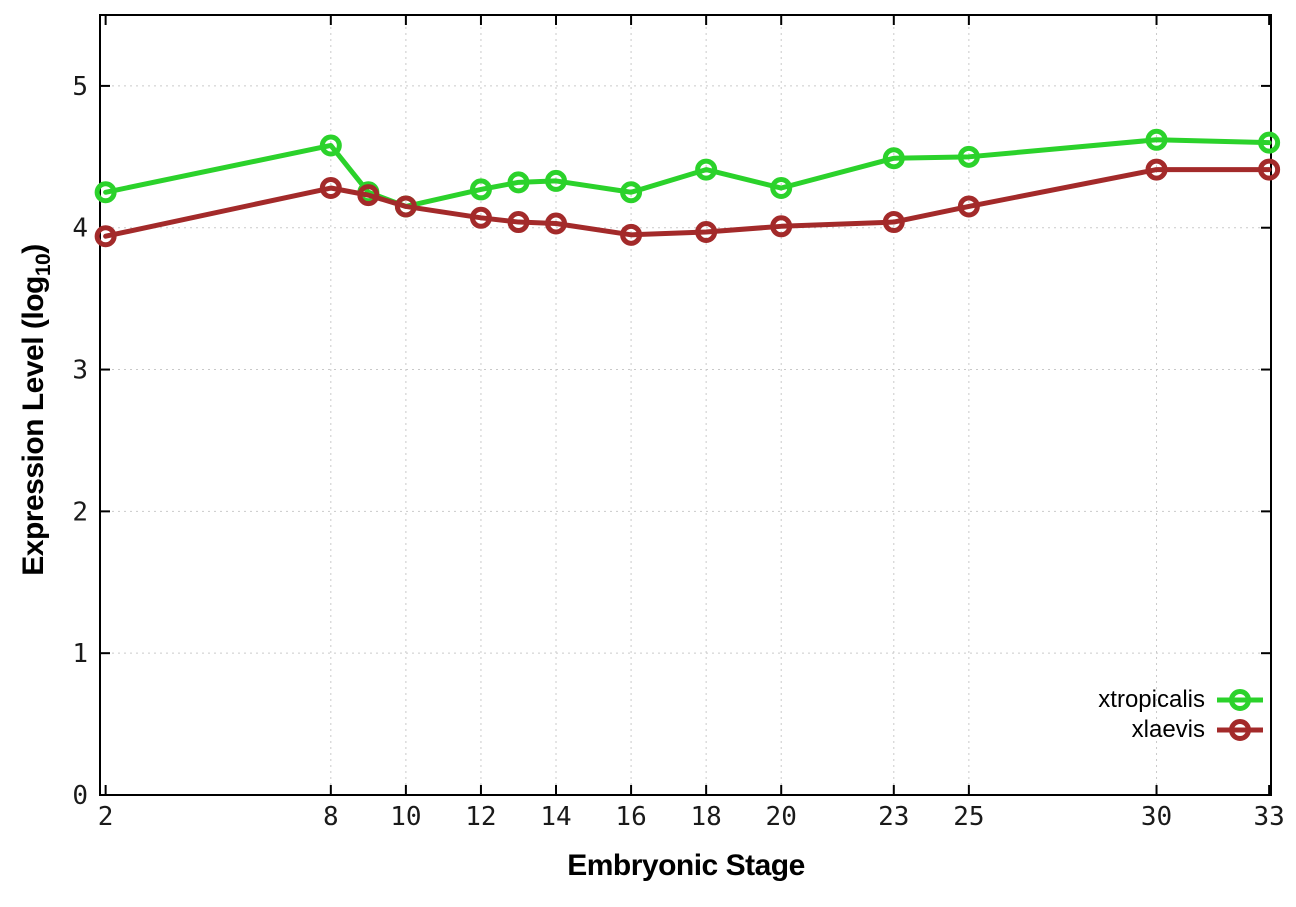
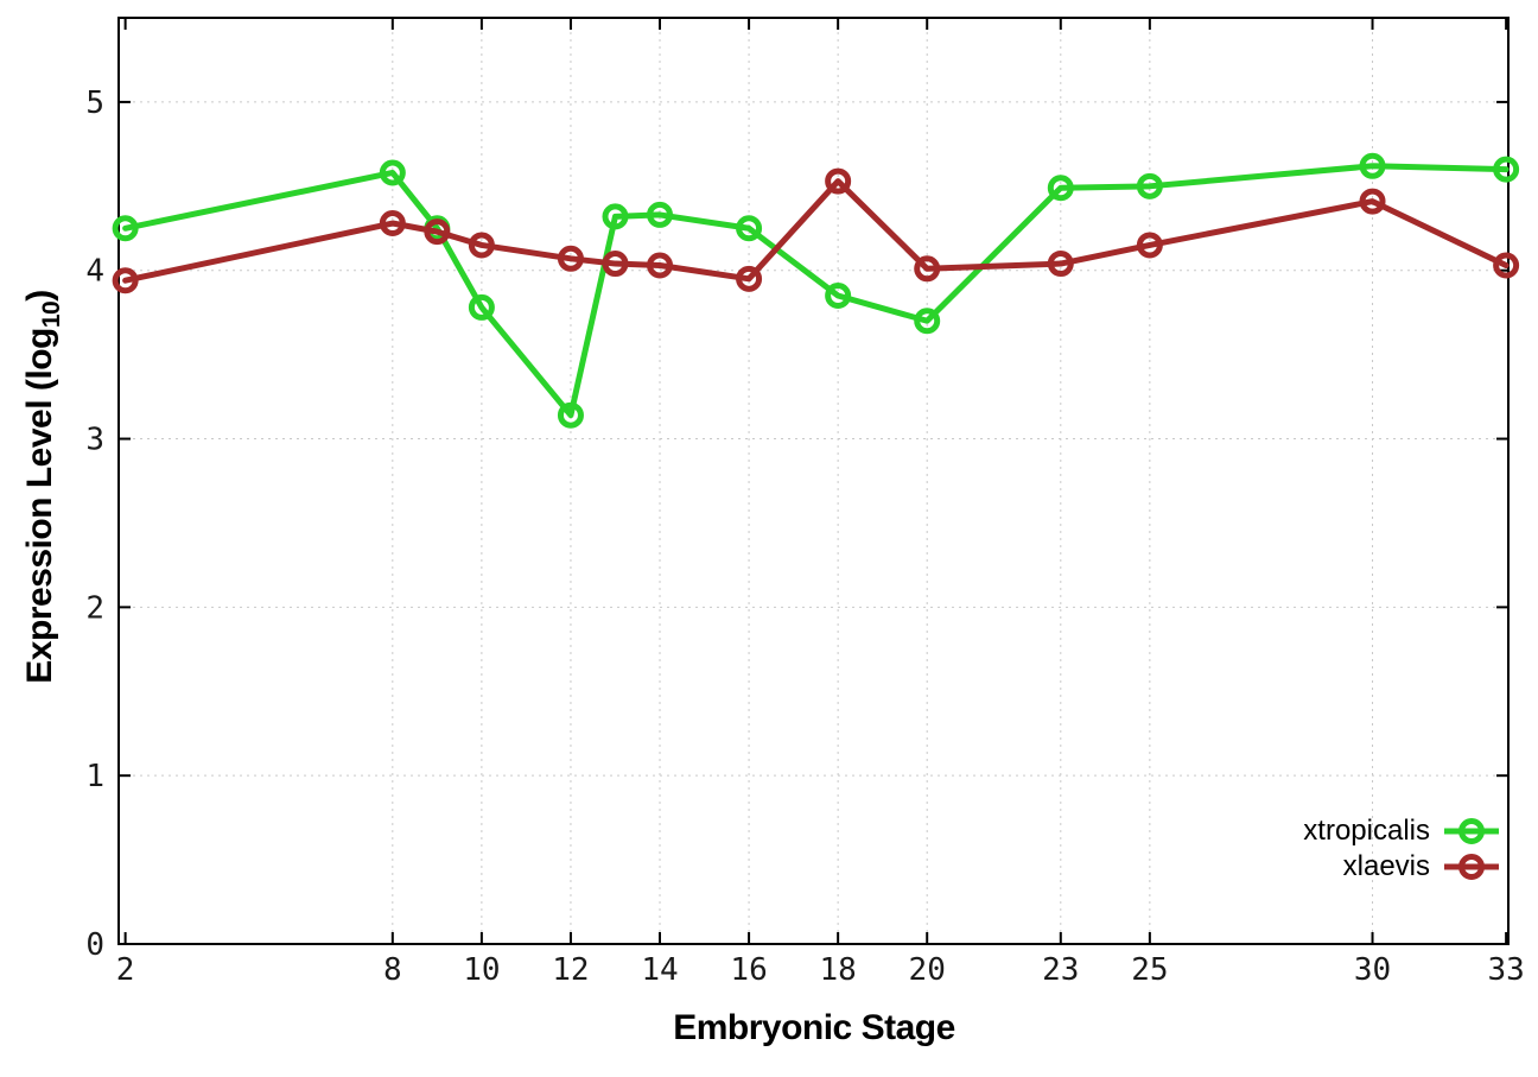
xtropicalis/10: 4.15 -> 3.78
xtropicalis/12: 4.27 -> 3.14
xtropicalis/18: 4.41 -> 3.85
xlaevis/18: 3.97 -> 4.53
xtropicalis/20: 4.28 -> 3.70
xlaevis/33: 4.41 -> 4.03
